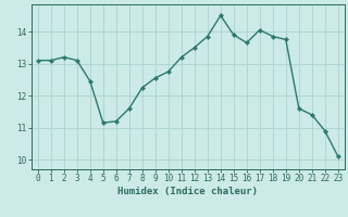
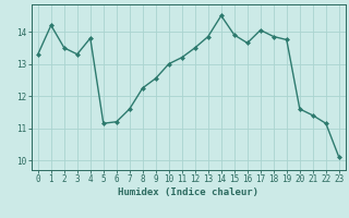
0: 13.10 -> 13.30
1: 13.10 -> 14.20
2: 13.20 -> 13.50
3: 13.10 -> 13.30
4: 12.45 -> 13.80
10: 12.75 -> 13.00
22: 10.90 -> 11.15
